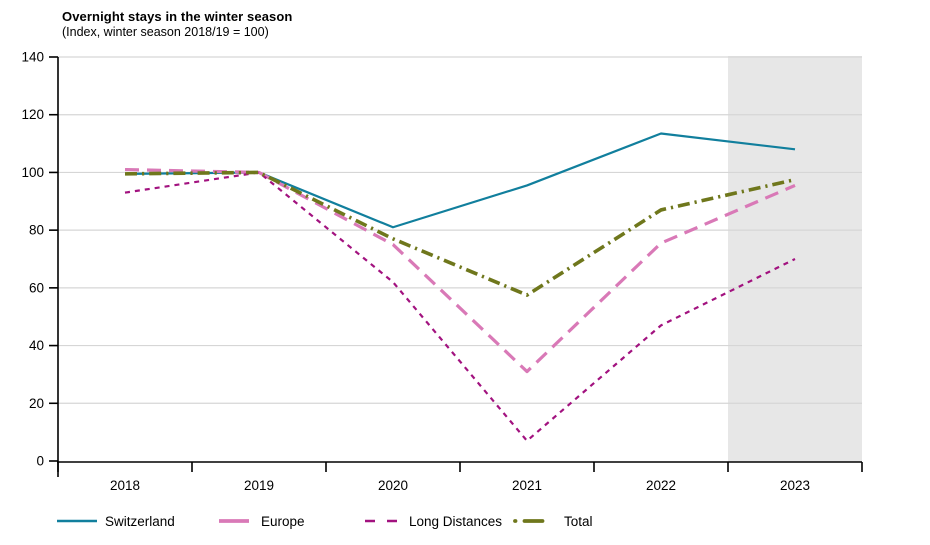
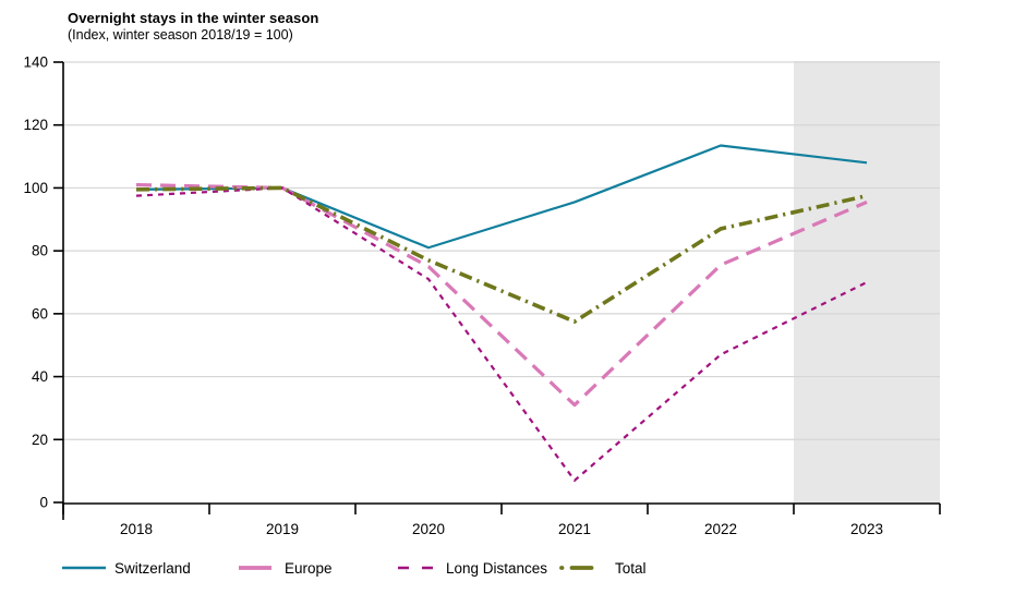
Long Distances/2018: 93 -> 98
Long Distances/2020: 62 -> 71
